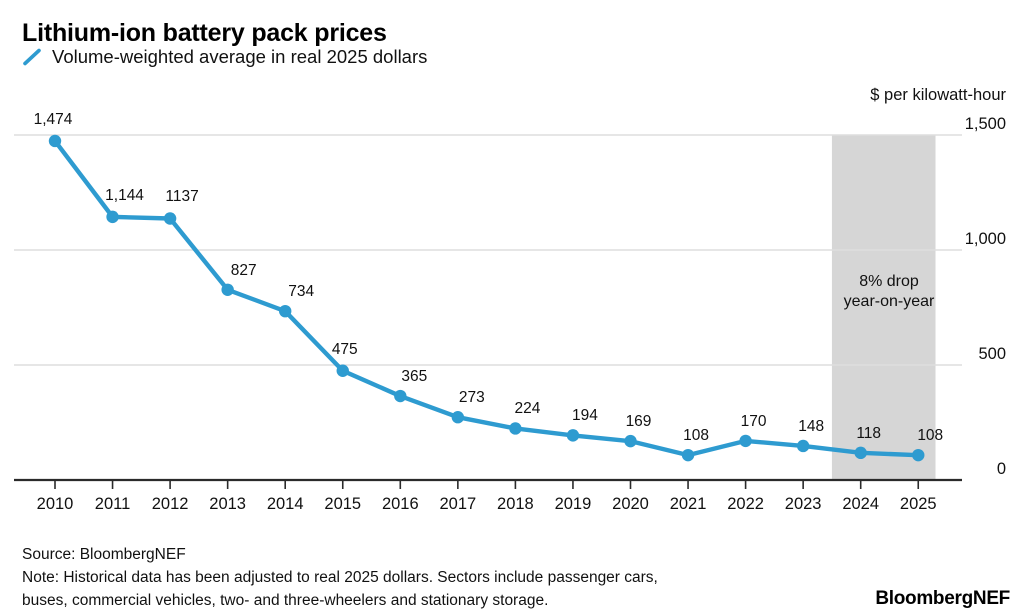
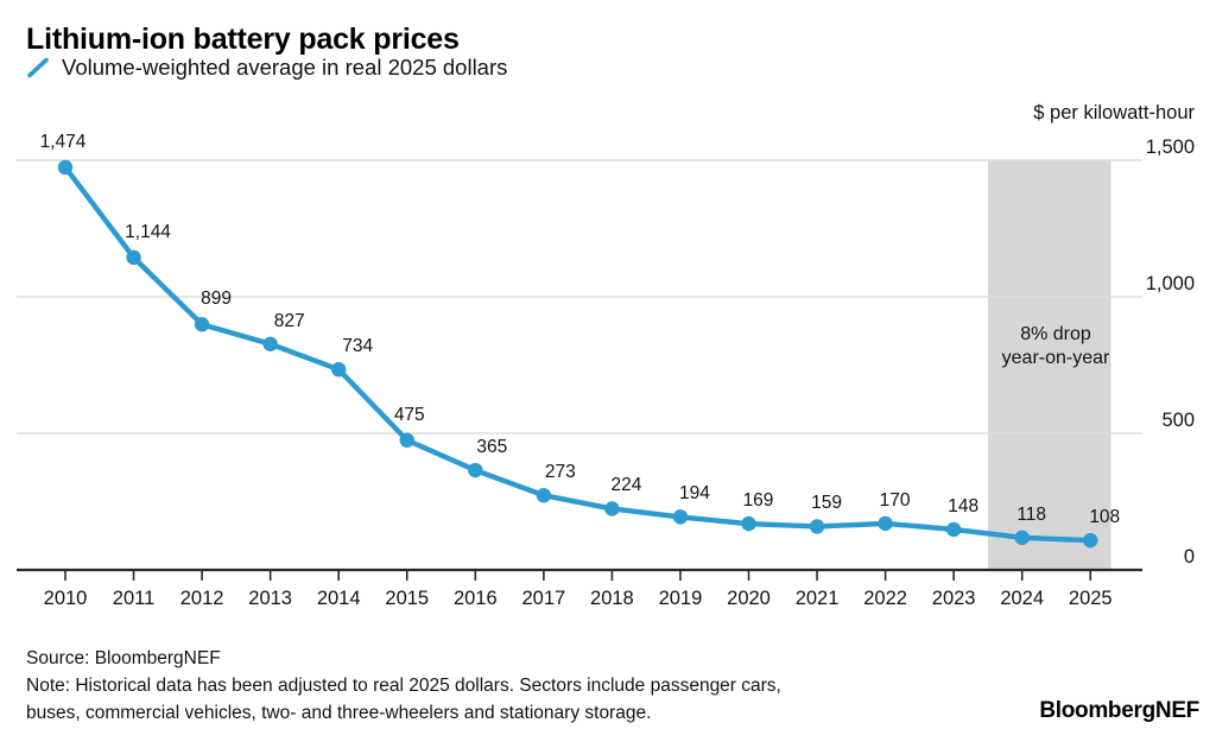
2012: 1137 -> 899
2021: 108 -> 159
